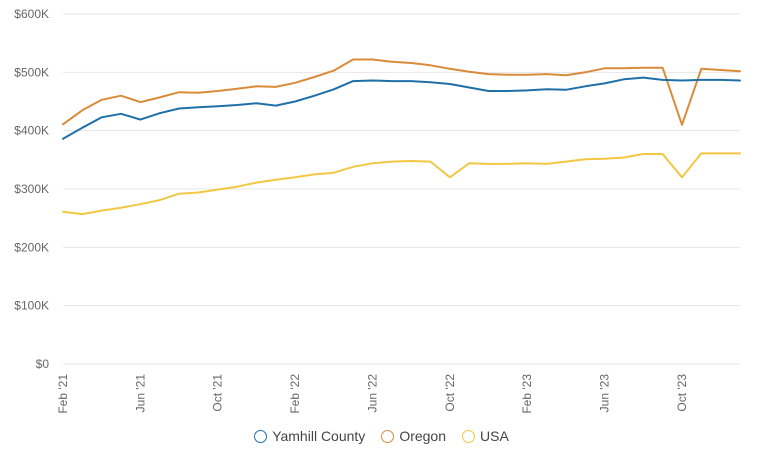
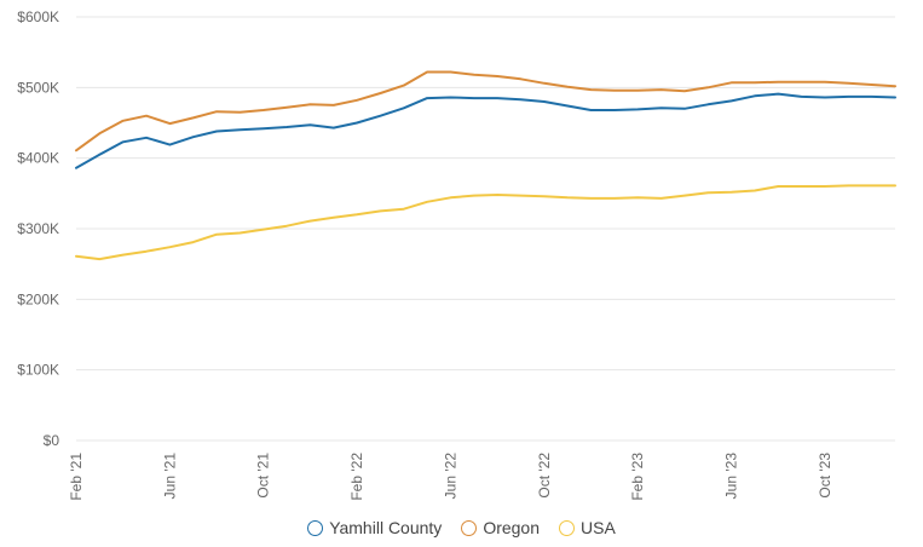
USA/Oct '22: $320K -> $350K
Oregon/Oct '23: $410K -> $510K
USA/Oct '23: $320K -> $360K
